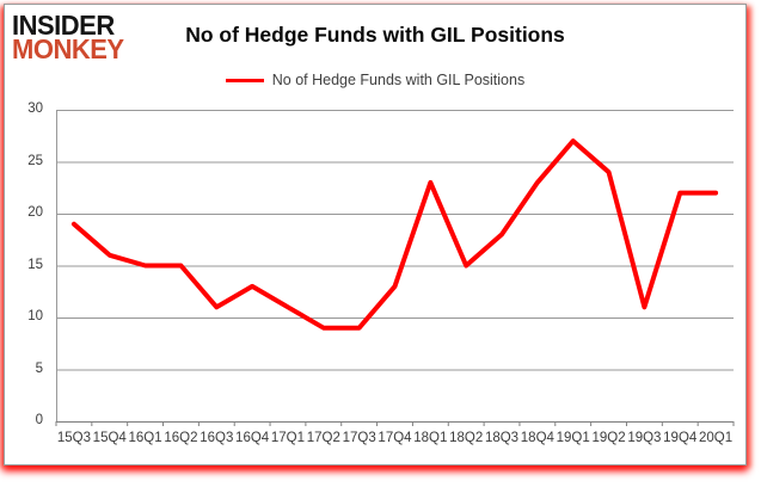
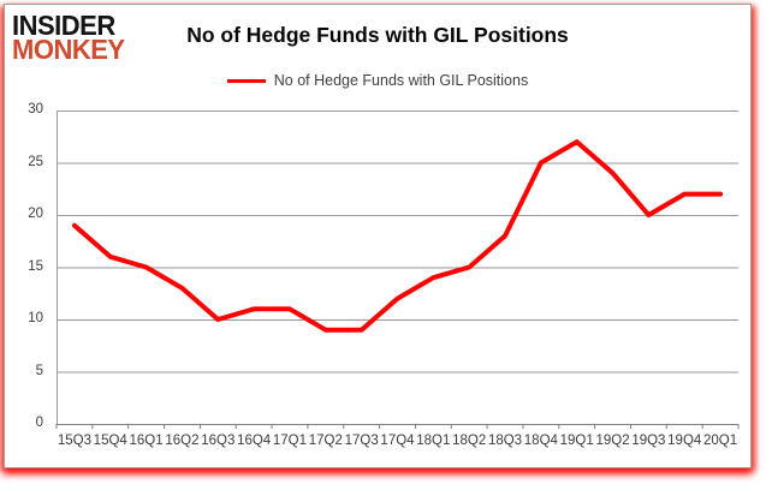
16Q2: 15 -> 13
16Q3: 11 -> 10
16Q4: 13 -> 11
17Q4: 13 -> 12
18Q1: 23 -> 14
18Q4: 23 -> 25
19Q3: 11 -> 20
